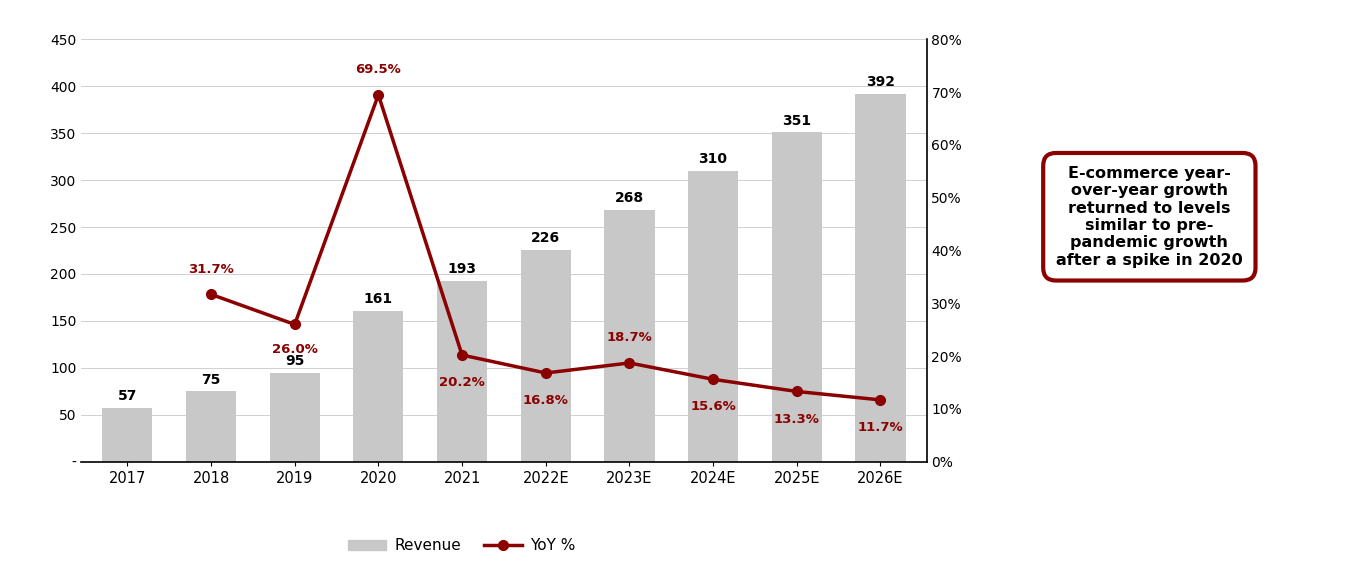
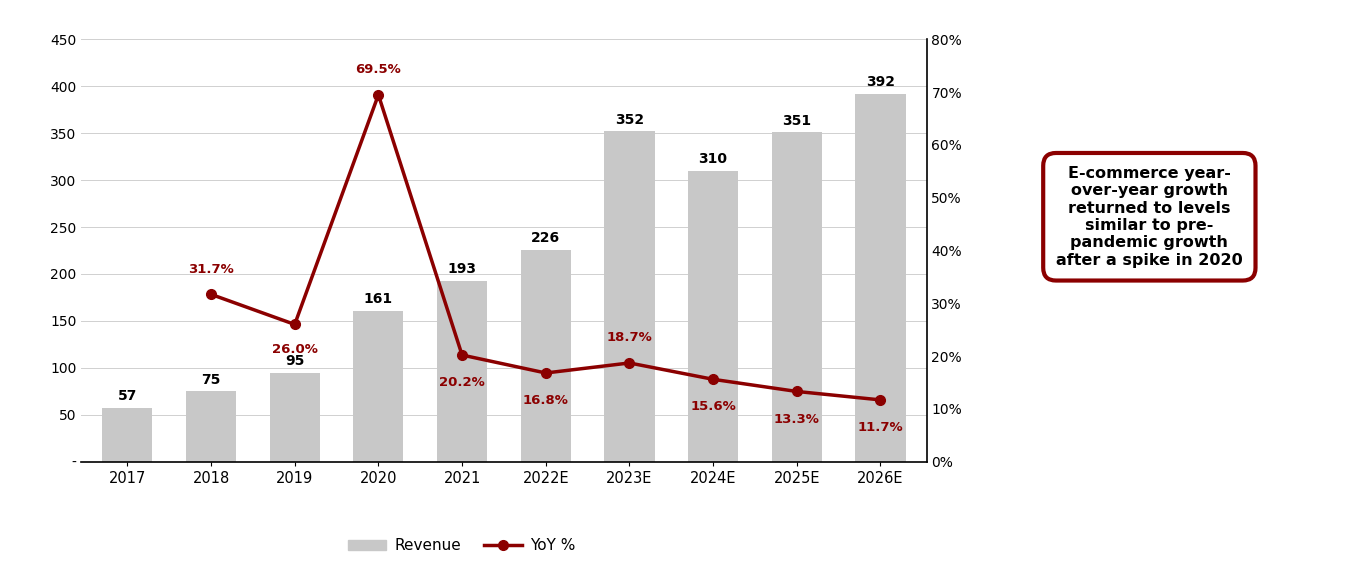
Revenue/2023E: 268 -> 352
